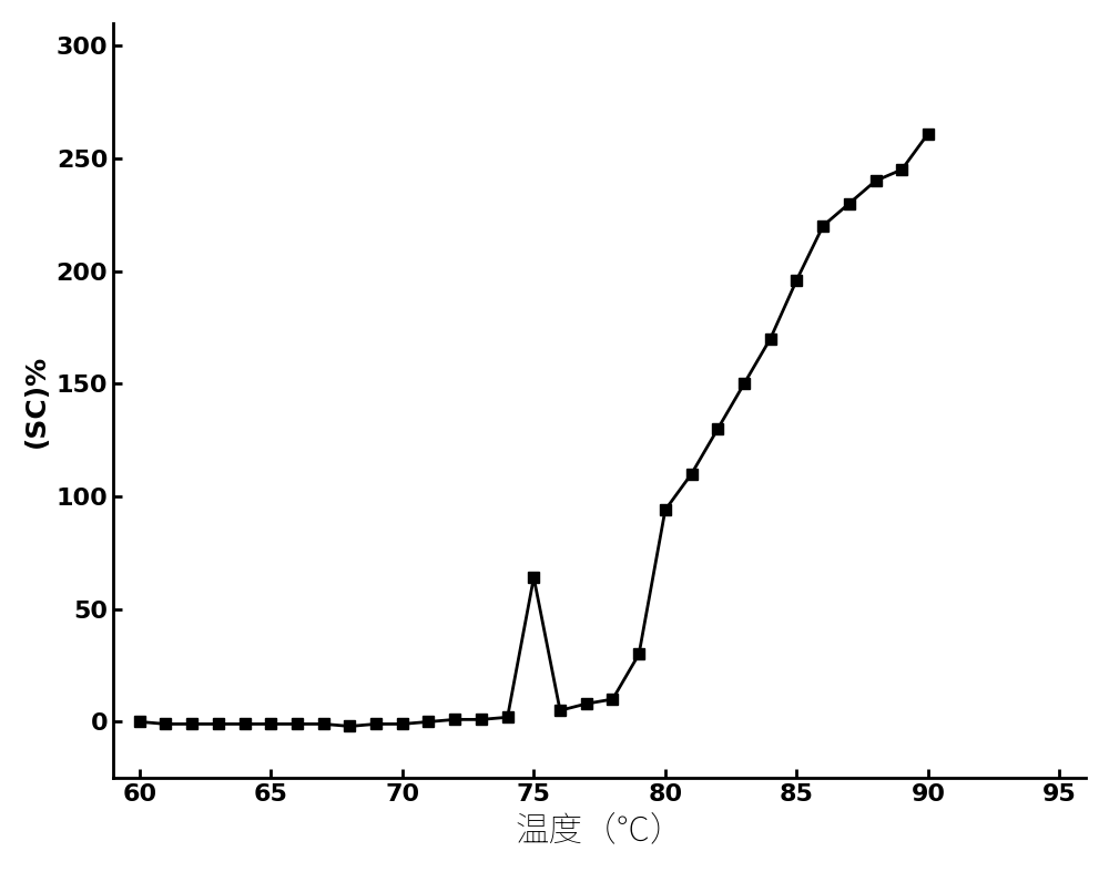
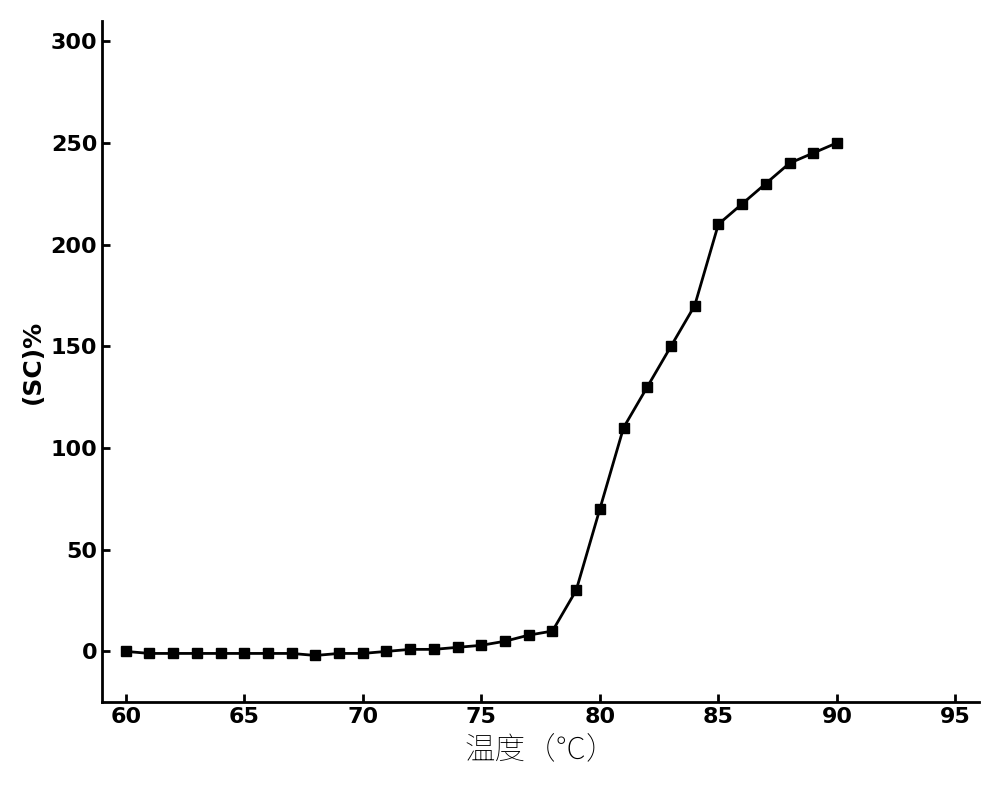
75: 64 -> 3
80: 94 -> 70
85: 196 -> 210
90: 261 -> 250
